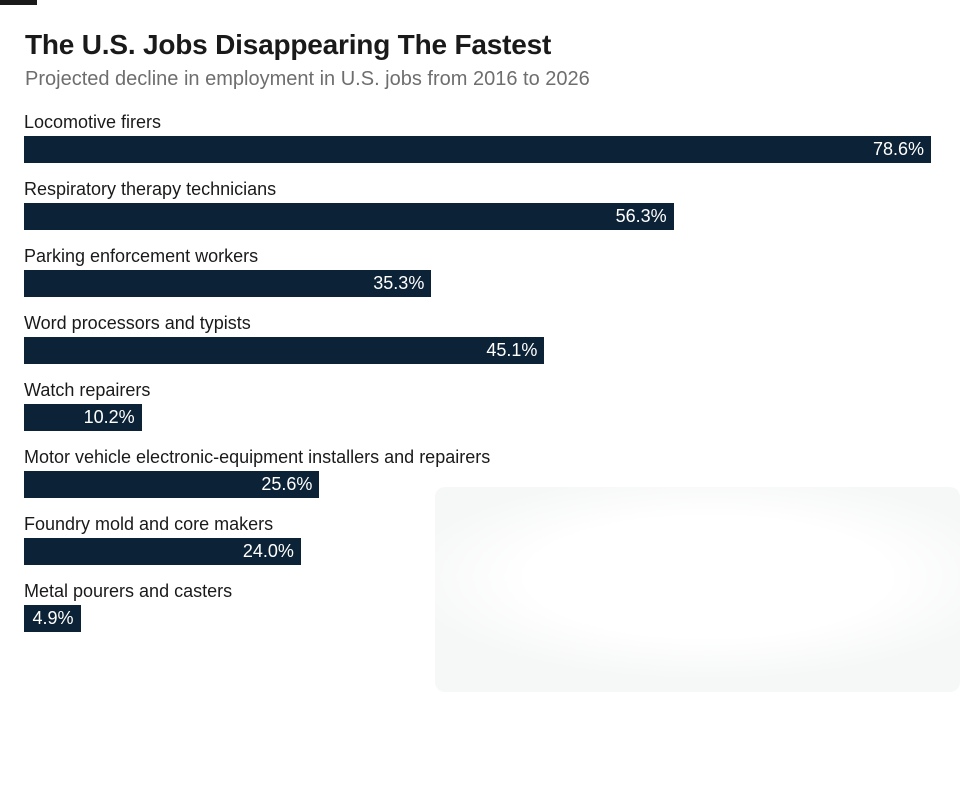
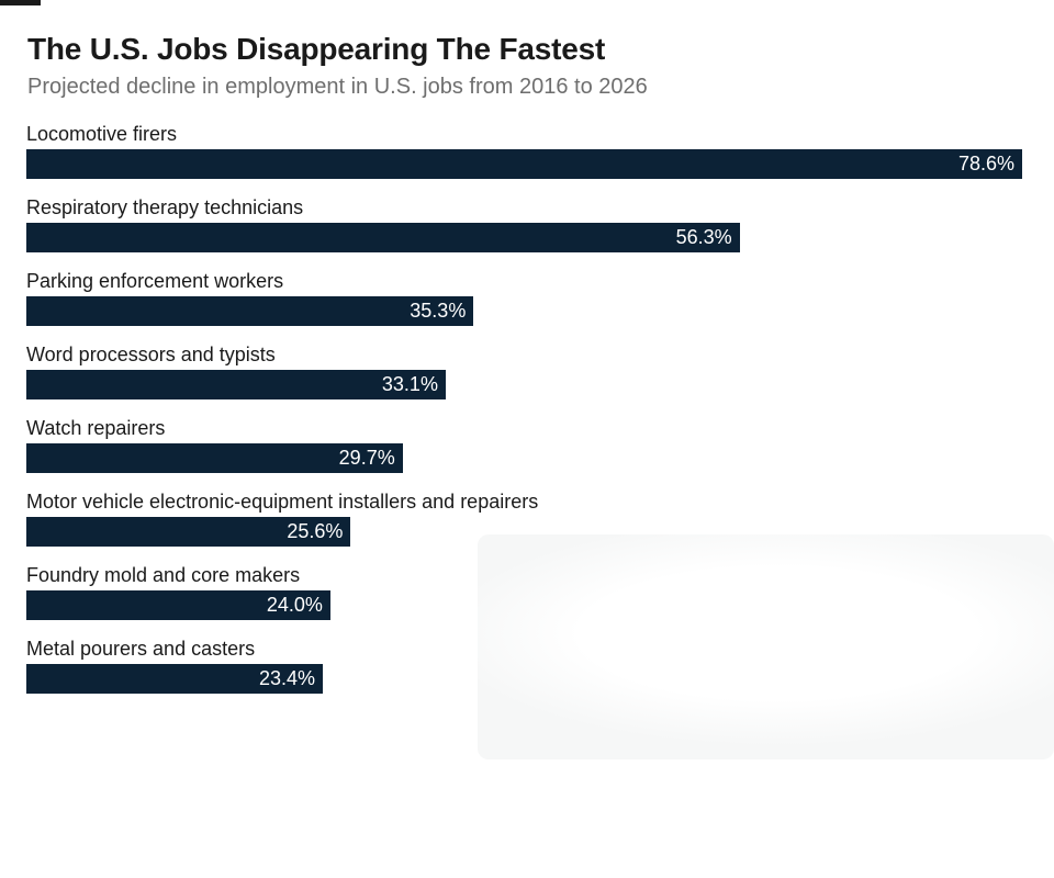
Word processors and typists: 45.1% -> 33.1%
Watch repairers: 10.2% -> 29.7%
Metal pourers and casters: 4.9% -> 23.4%
